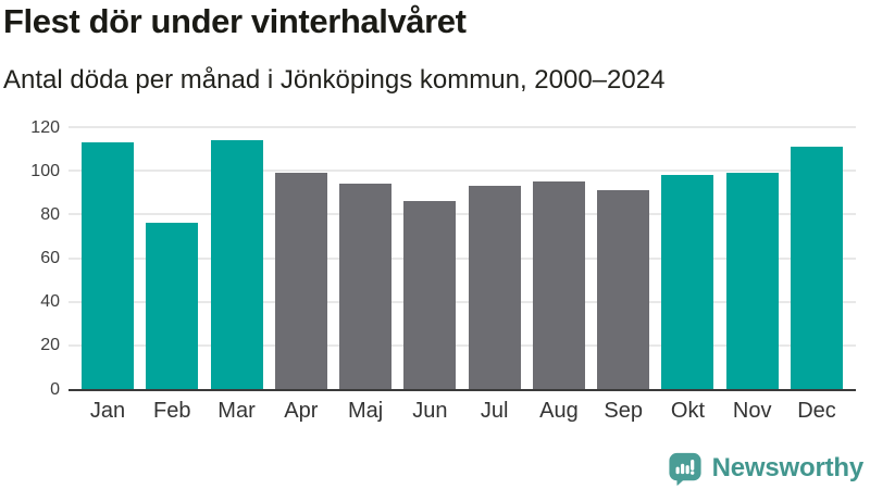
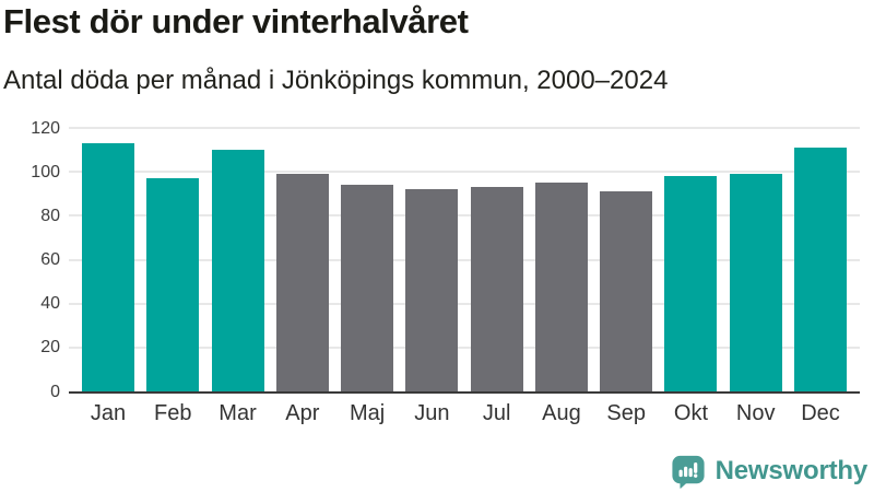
Feb: 76 -> 97
Mar: 114 -> 110
Jun: 86 -> 92
